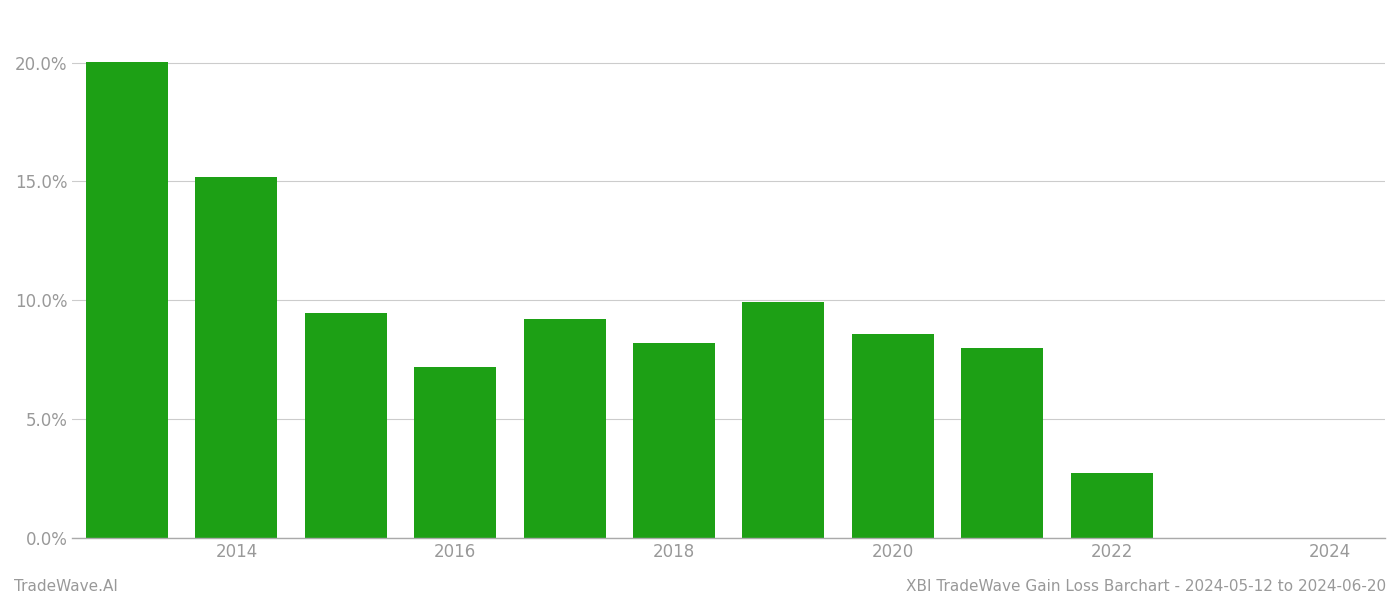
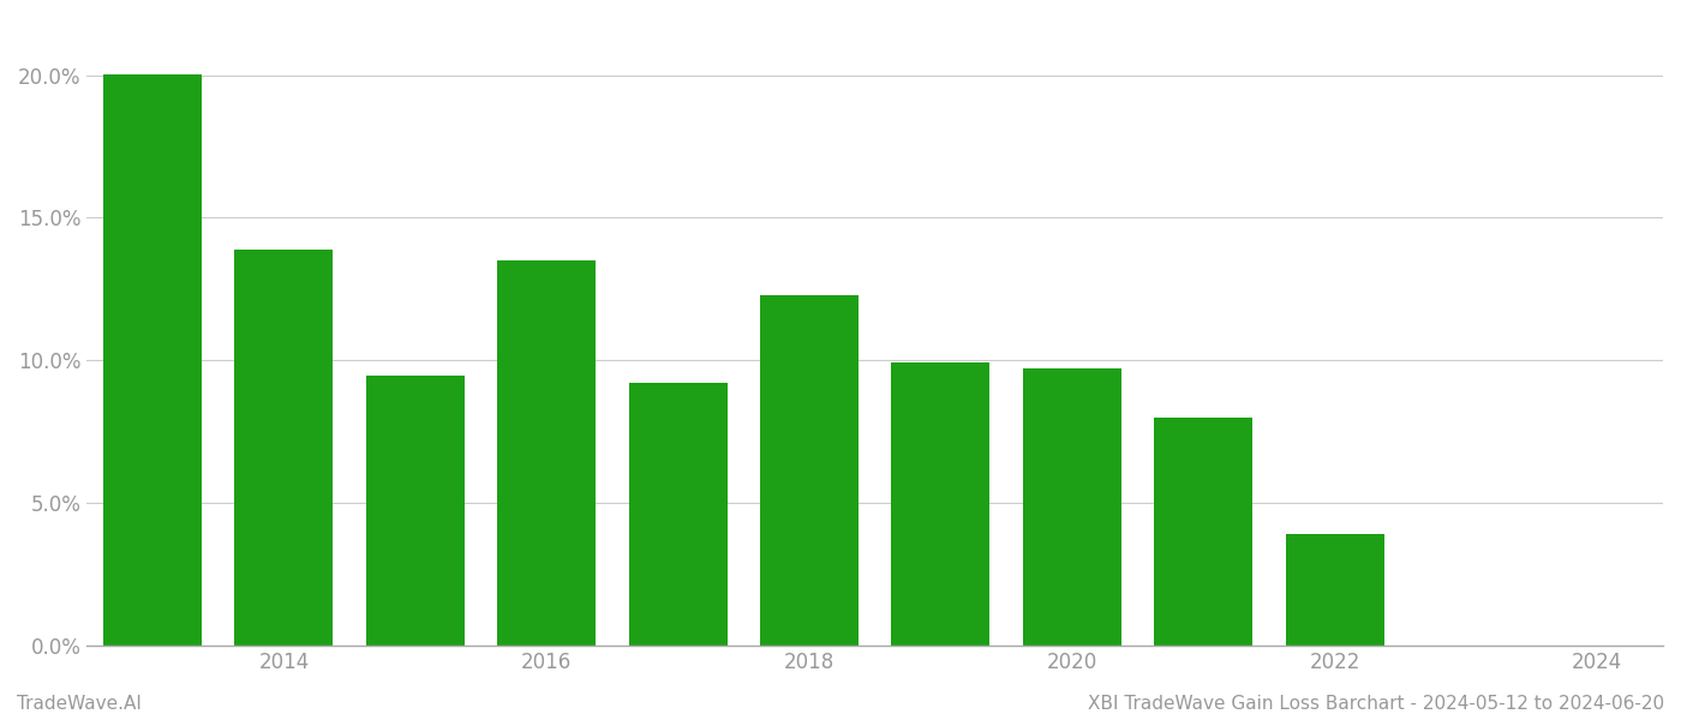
2014: 15.20% -> 13.90%
2016: 7.20% -> 13.50%
2018: 8.20% -> 12.30%
2020: 8.60% -> 9.70%
2022: 2.72% -> 3.90%
